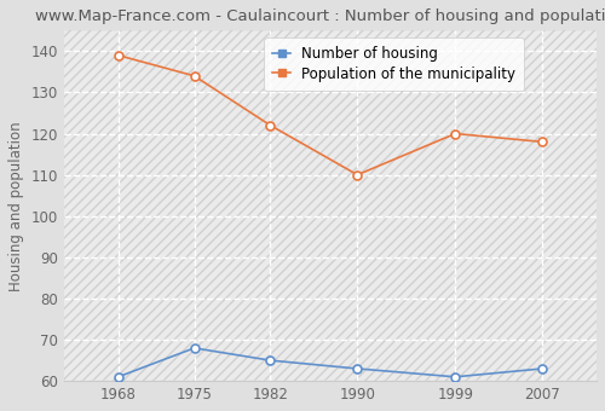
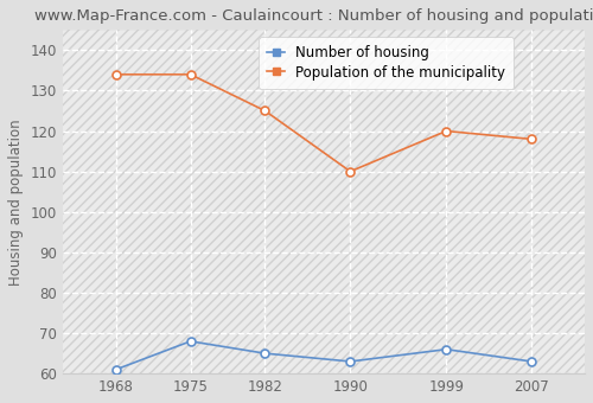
Population of the municipality/1968: 139 -> 134
Population of the municipality/1982: 122 -> 125
Number of housing/1999: 61 -> 66
